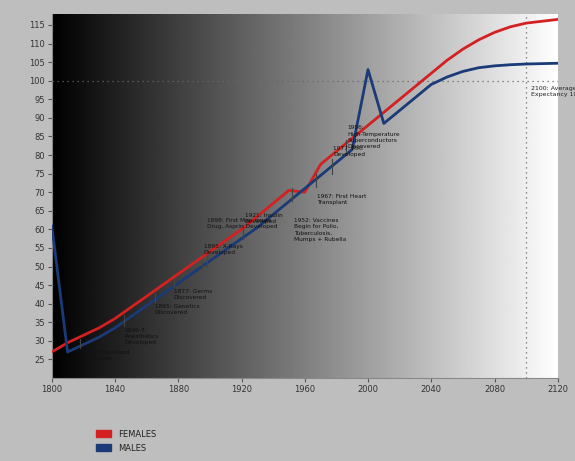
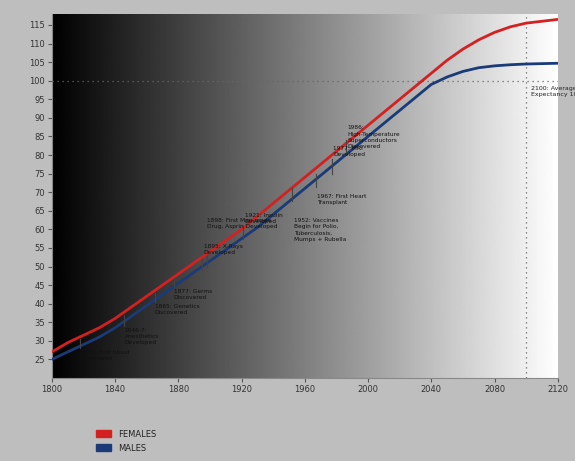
MALES/1800: 61.0 -> 25.0
FEMALES/1960: 70.0 -> 74.0
MALES/2000: 103.0 -> 85.0
